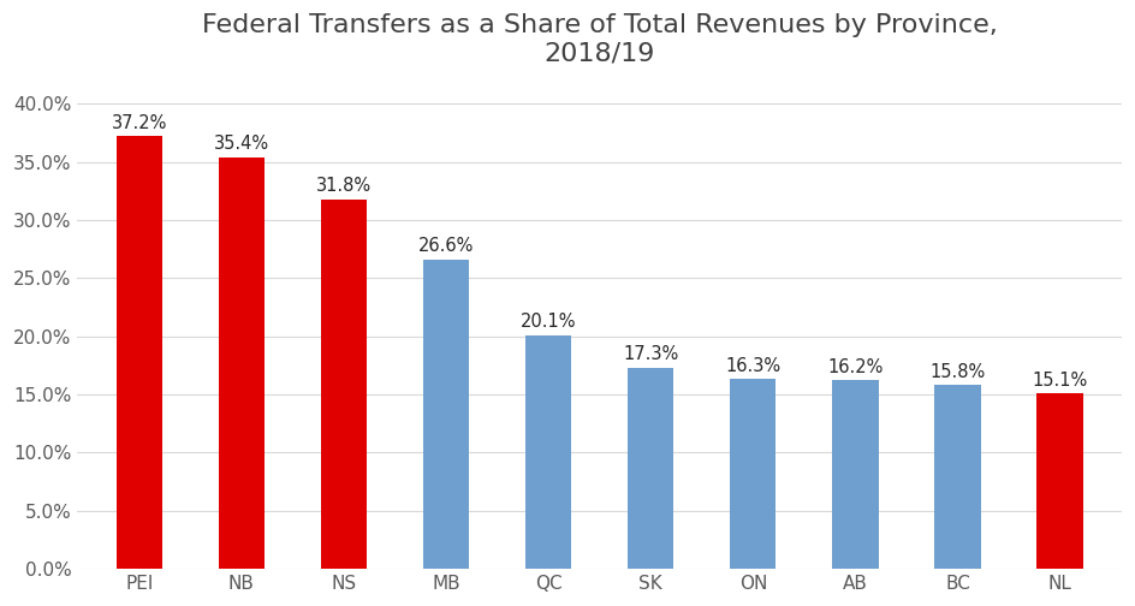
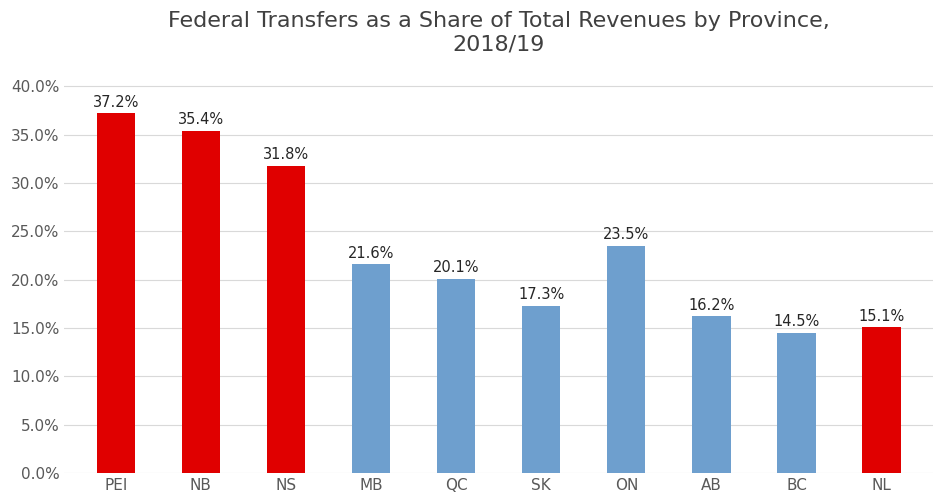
MB: 26.6% -> 21.6%
ON: 16.3% -> 23.5%
BC: 15.8% -> 14.5%
